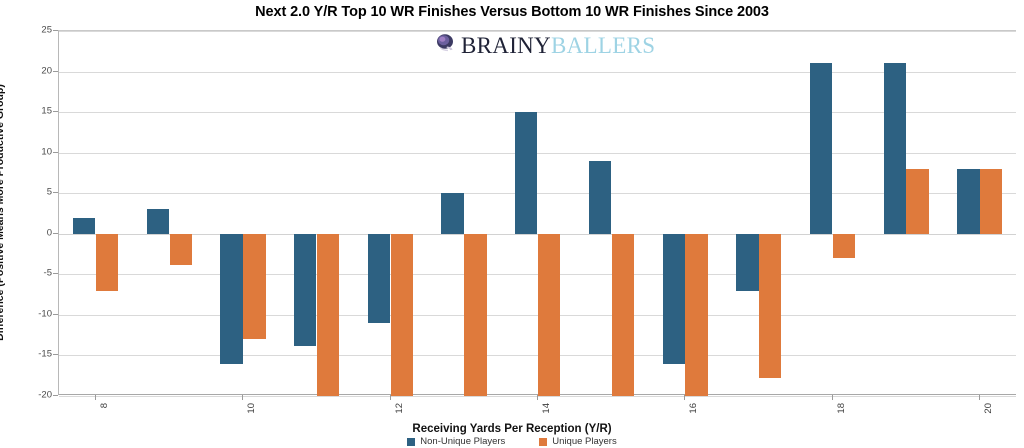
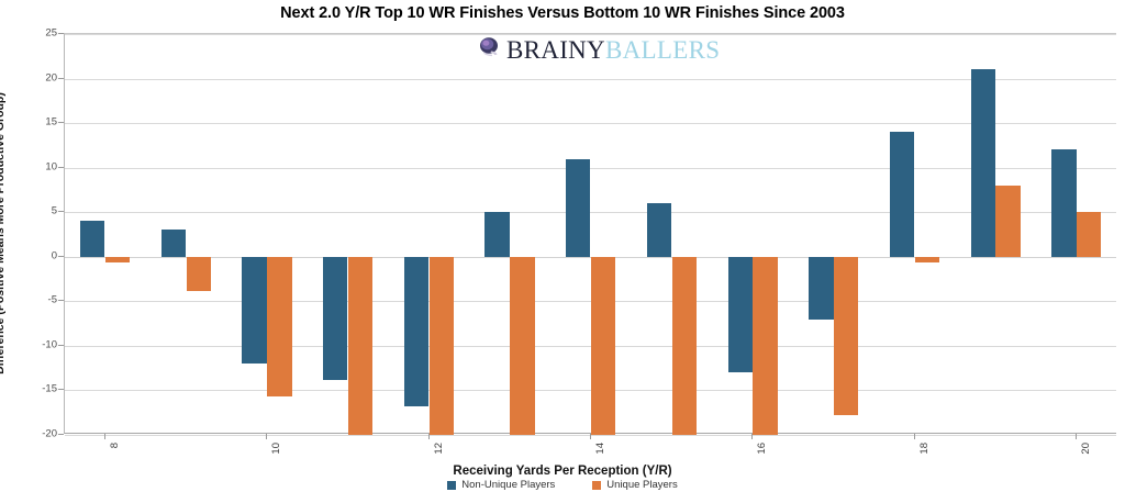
Non-Unique Players/8: 2 -> 4
Unique Players/8: -7 -> -1
Non-Unique Players/10: -16 -> -12
Unique Players/10: -13 -> -16
Non-Unique Players/12: -11 -> -17
Non-Unique Players/14: 15 -> 11
Non-Unique Players/15: 9 -> 6
Non-Unique Players/16: -16 -> -13
Non-Unique Players/18: 21 -> 14
Unique Players/18: -3 -> -1
Non-Unique Players/20: 8 -> 12
Unique Players/20: 8 -> 5
